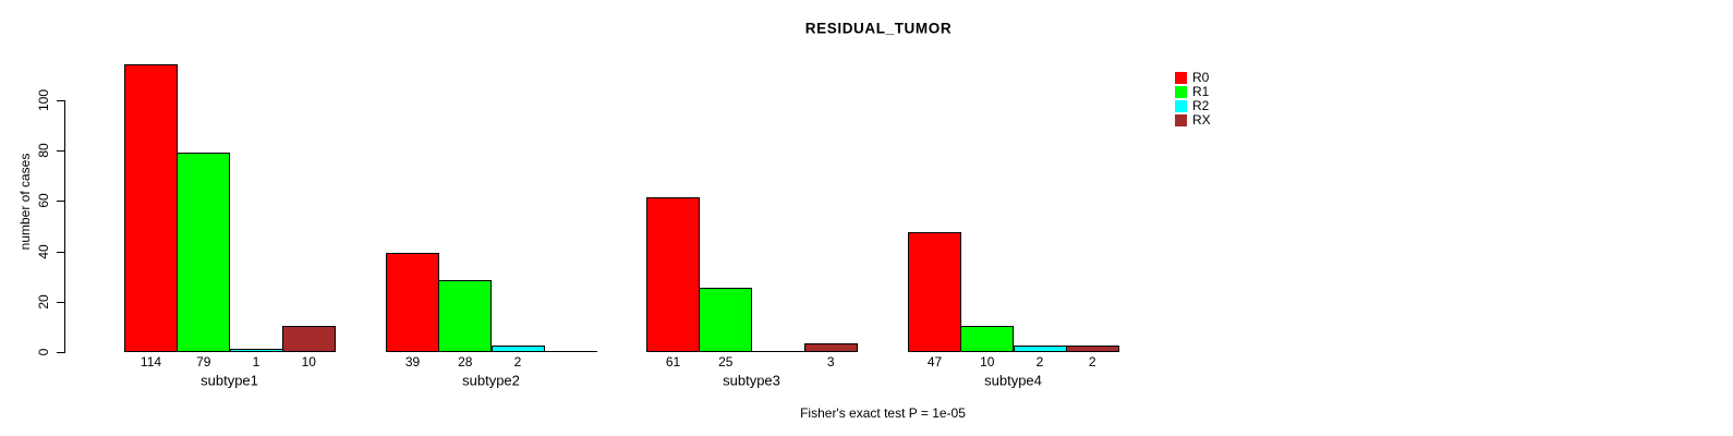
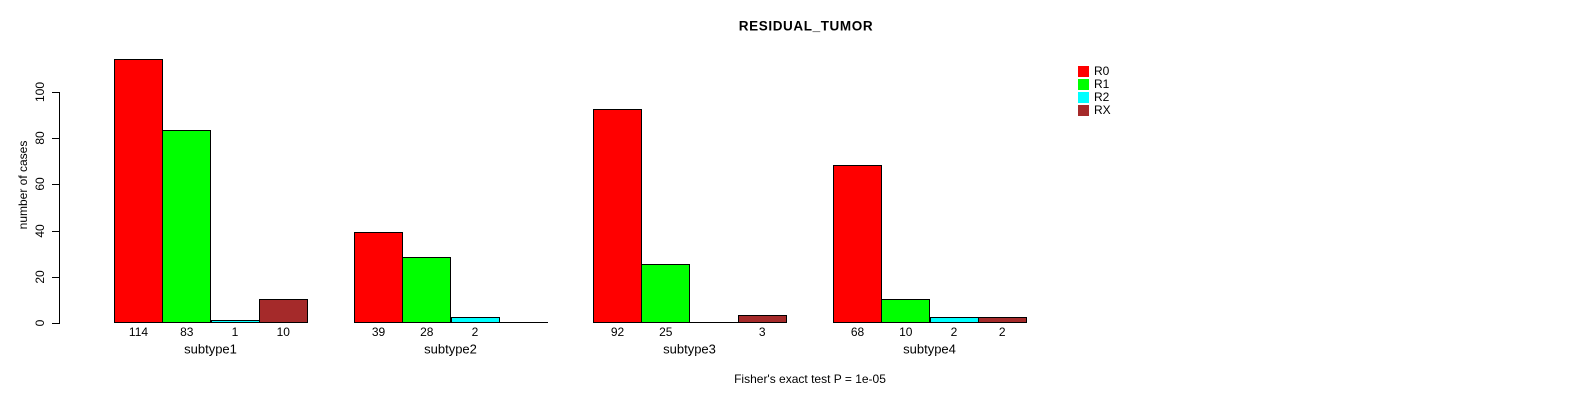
R1/subtype1: 79 -> 83
R0/subtype3: 61 -> 92
R0/subtype4: 47 -> 68
